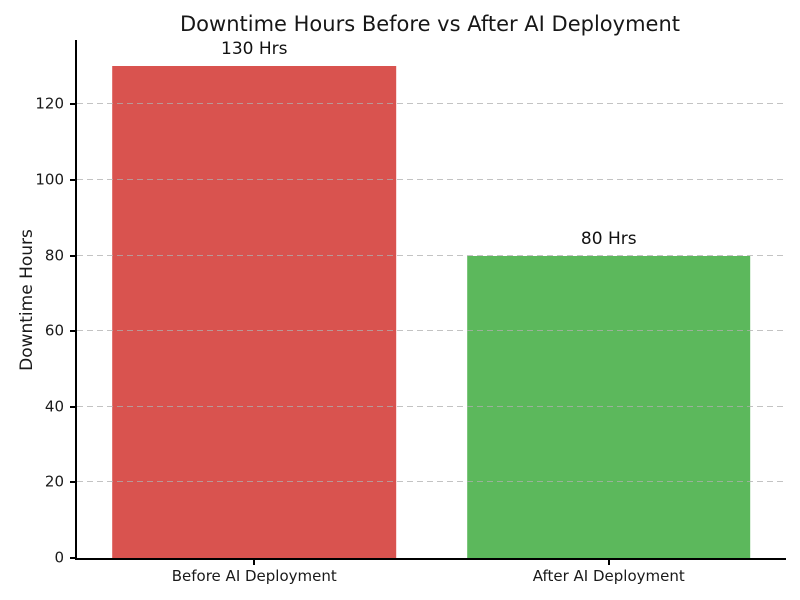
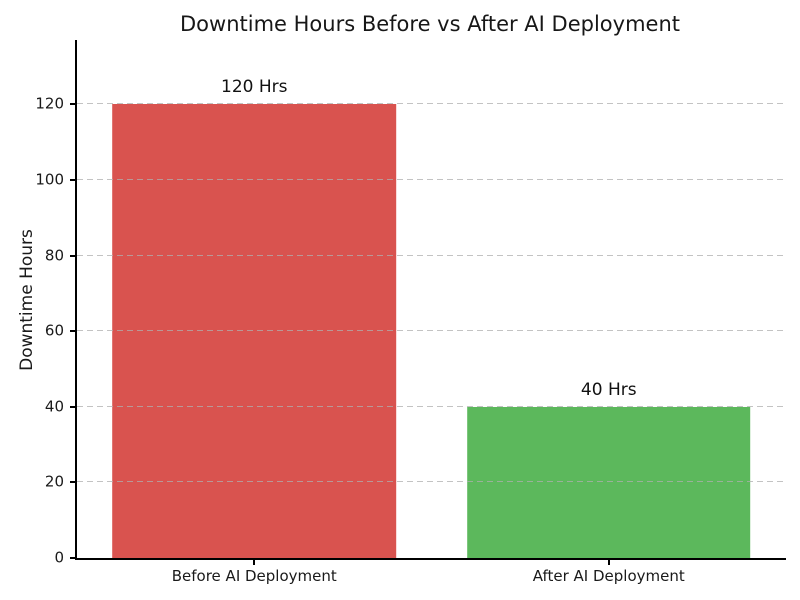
Before AI Deployment: 130 -> 120
After AI Deployment: 80 -> 40
